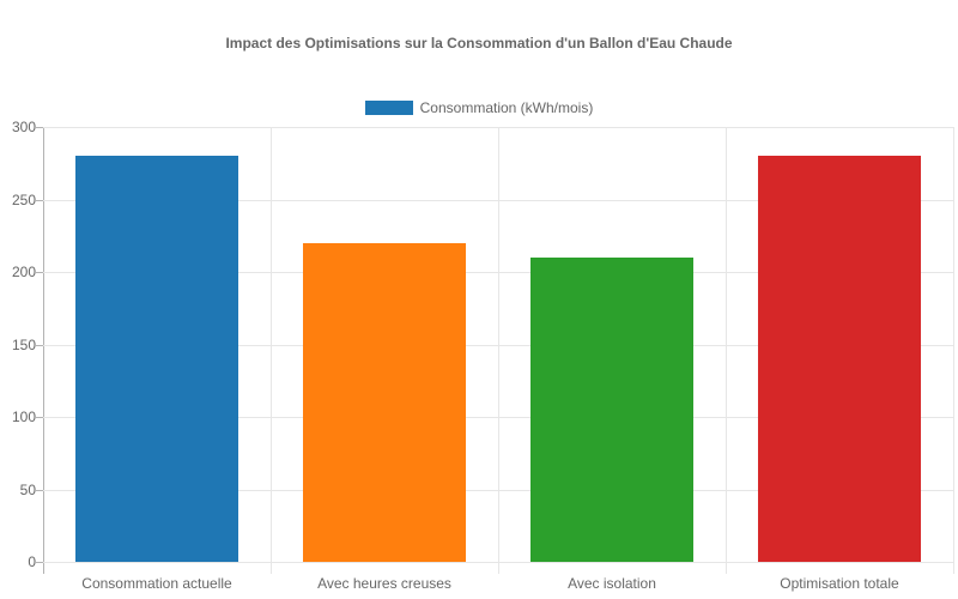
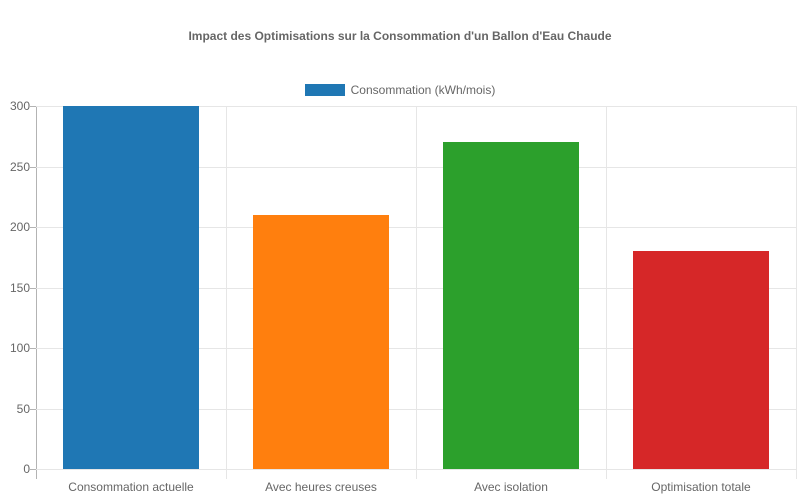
Consommation actuelle: 280 -> 300
Avec heures creuses: 220 -> 210
Avec isolation: 210 -> 270
Optimisation totale: 280 -> 180
